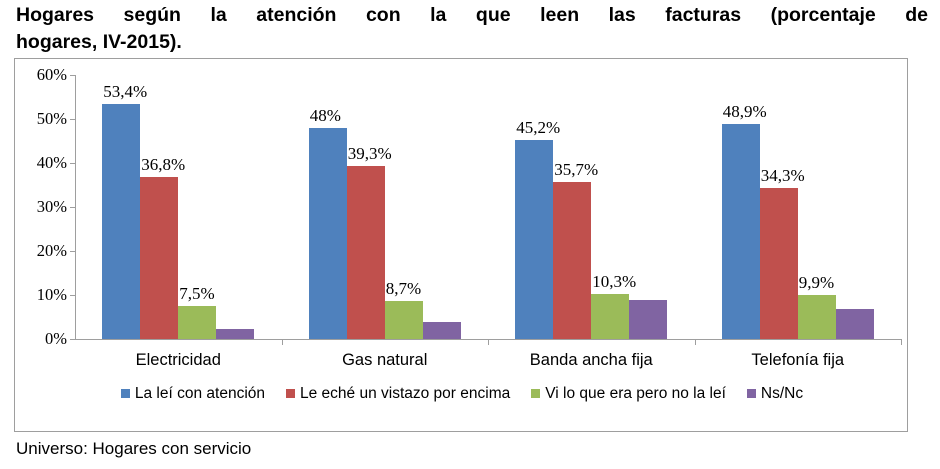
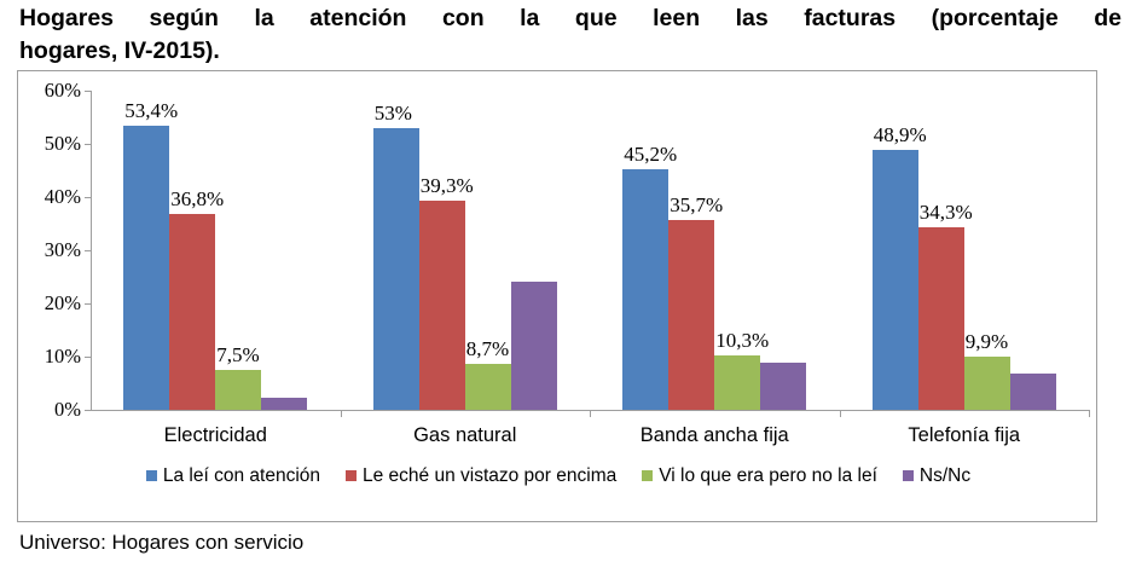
La leí con atención/Gas natural: 48% -> 53%
Ns/Nc/Gas natural: 4% -> 24%
